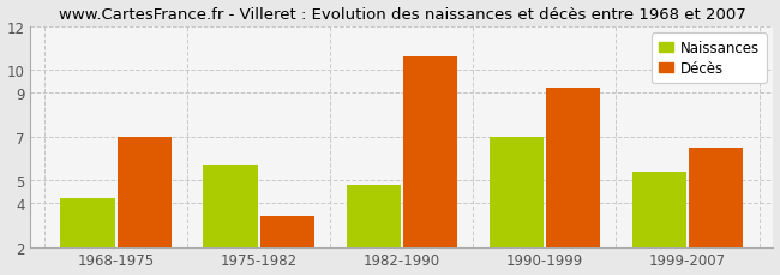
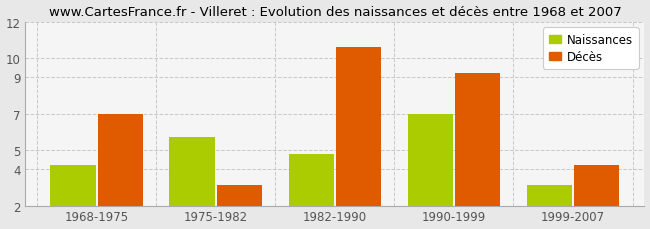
Décès/1975-1982: 3.4 -> 3.1
Naissances/1999-2007: 5.4 -> 3.1
Décès/1999-2007: 6.5 -> 4.2
